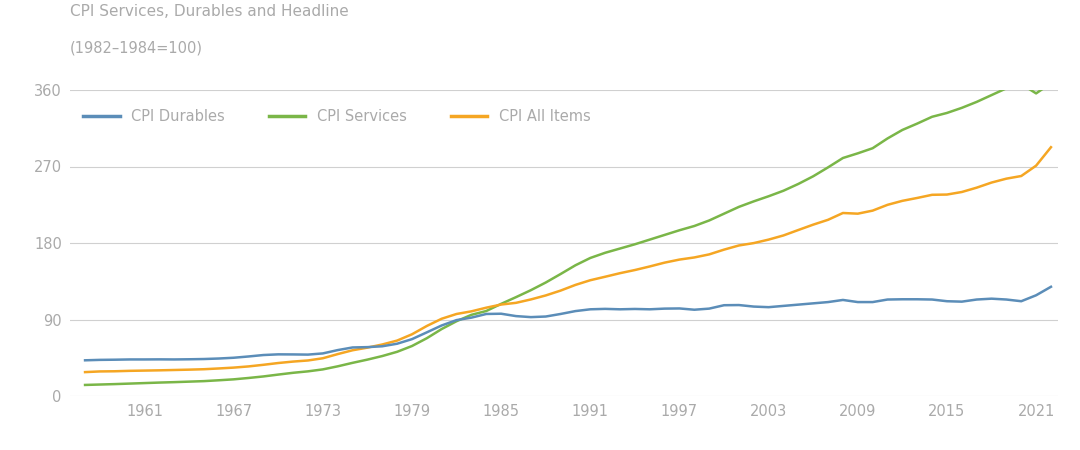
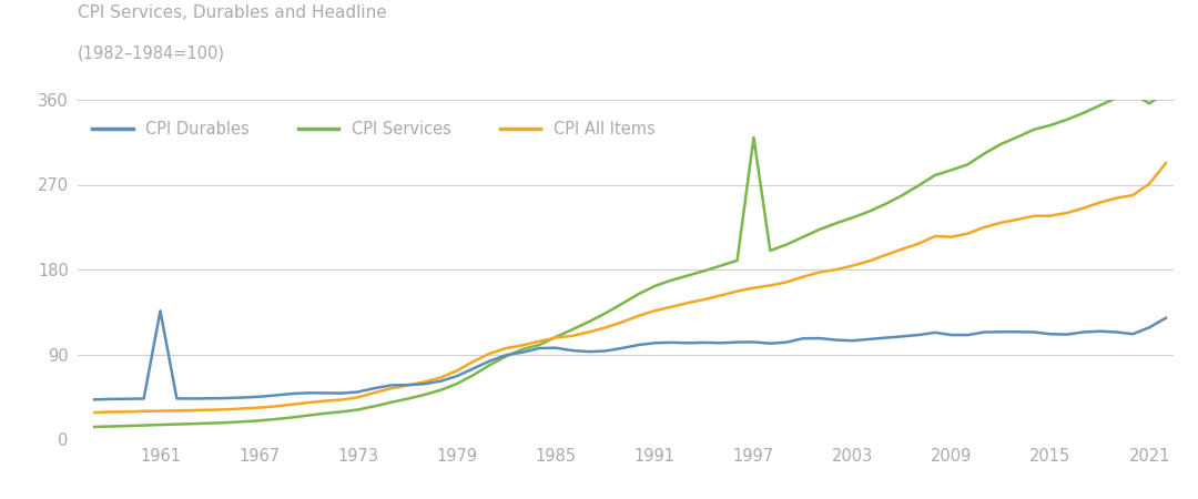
CPI Durables/1961: 43 -> 136
CPI Services/1997: 195 -> 320
